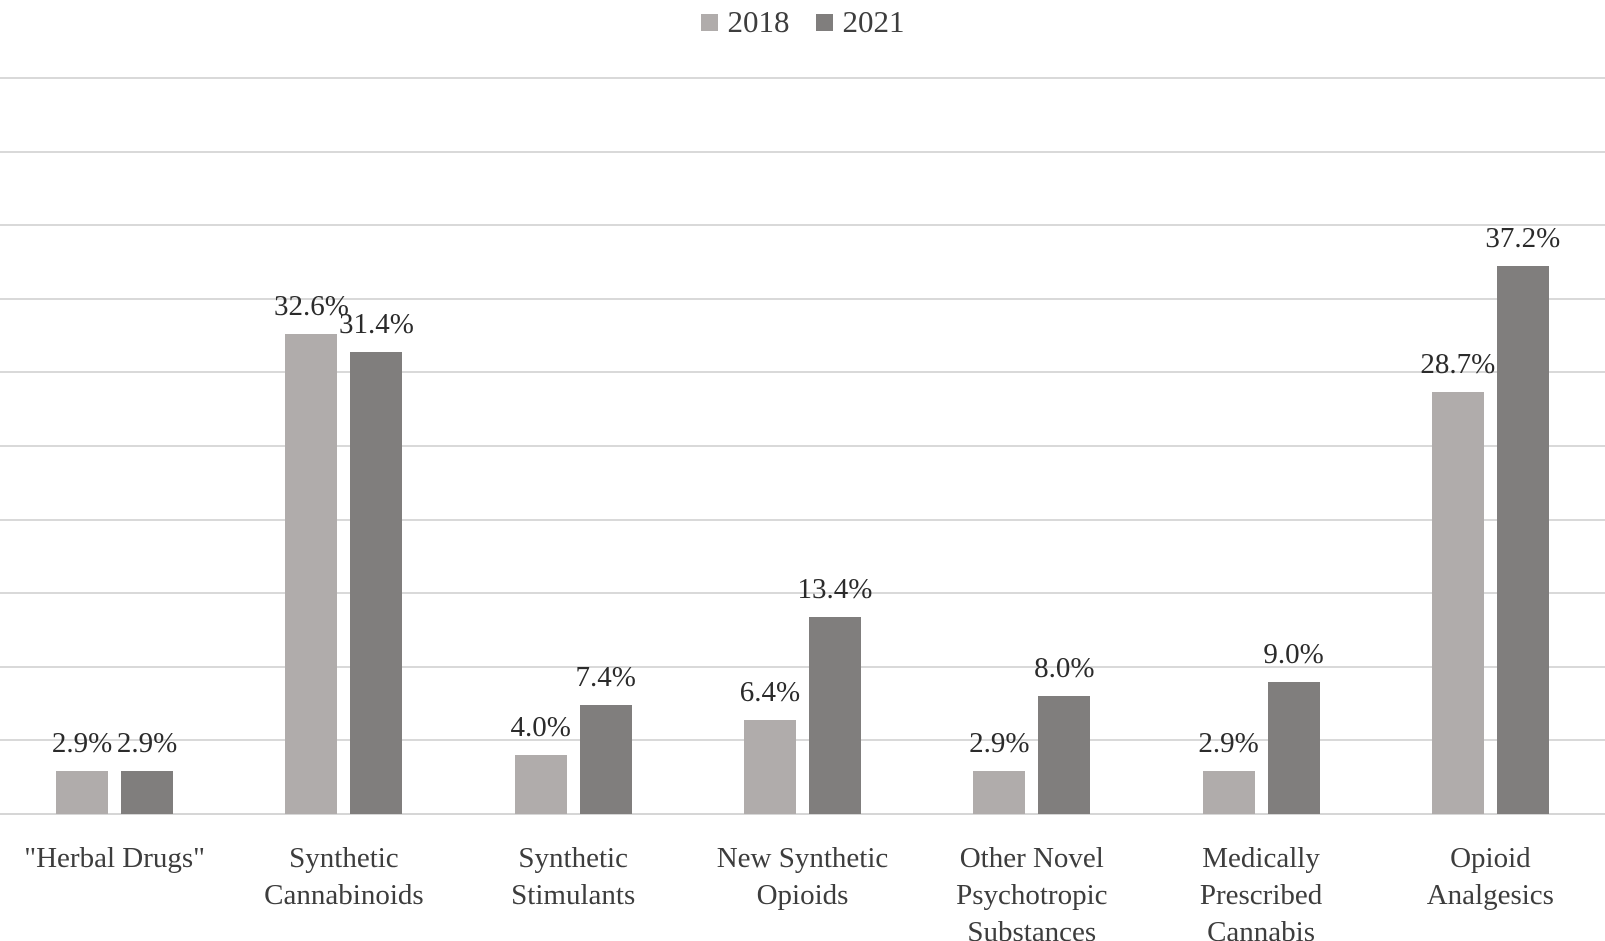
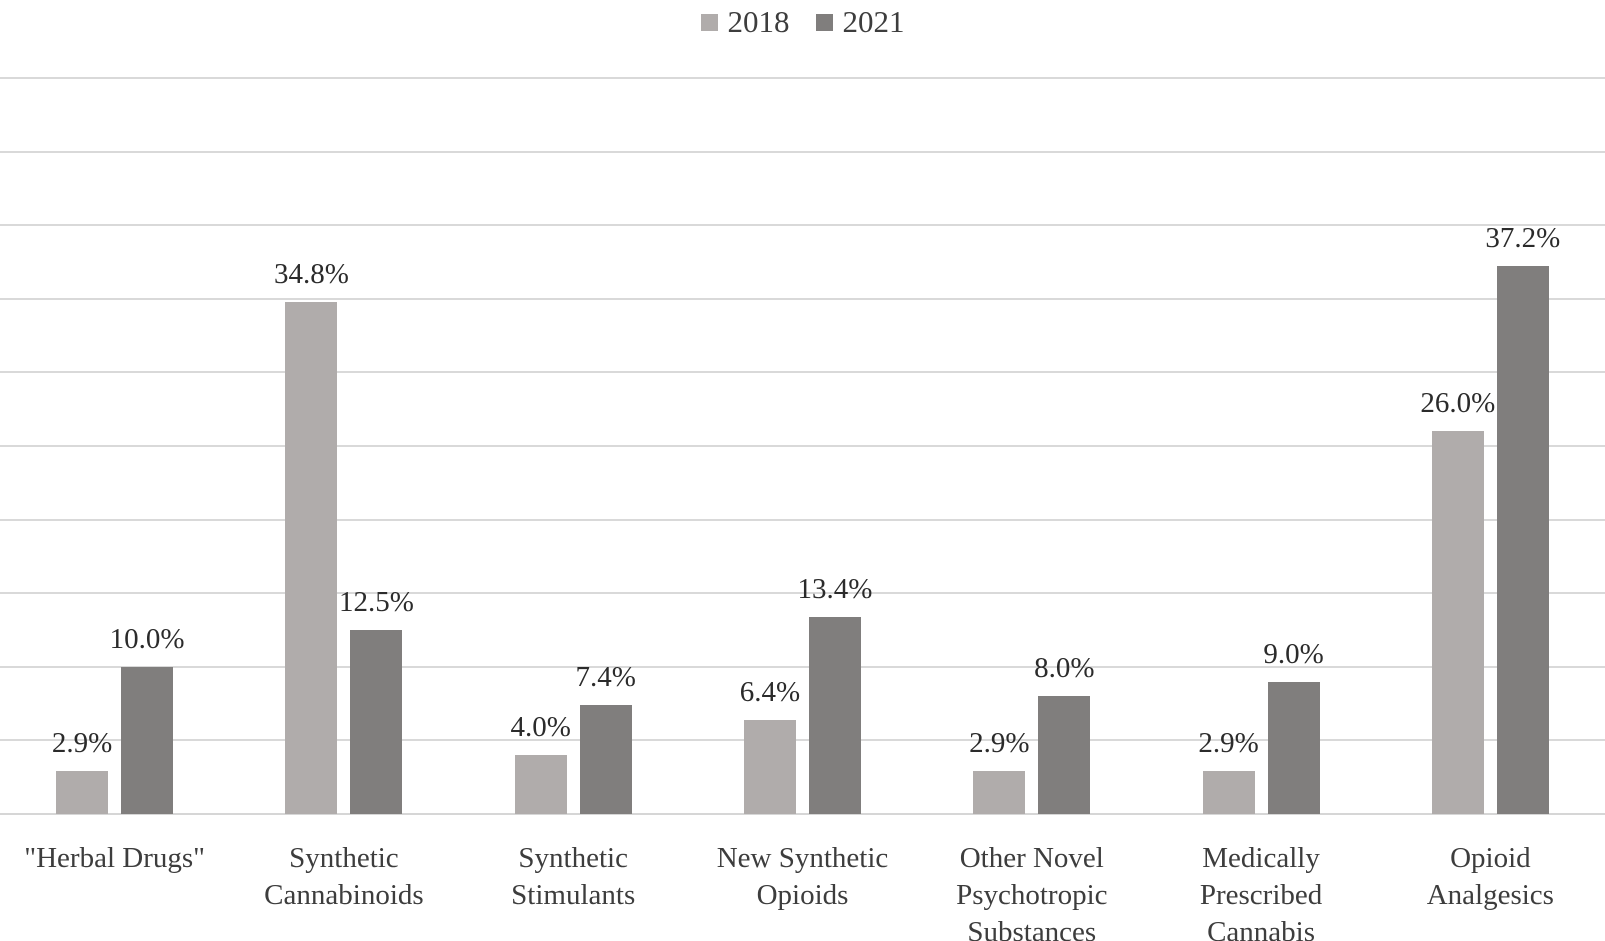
2021/"Herbal Drugs": 2.9% -> 10.0%
2018/Synthetic Cannabinoids: 32.6% -> 34.8%
2021/Synthetic Cannabinoids: 31.4% -> 12.5%
2018/Opioid Analgesics: 28.7% -> 26.0%
